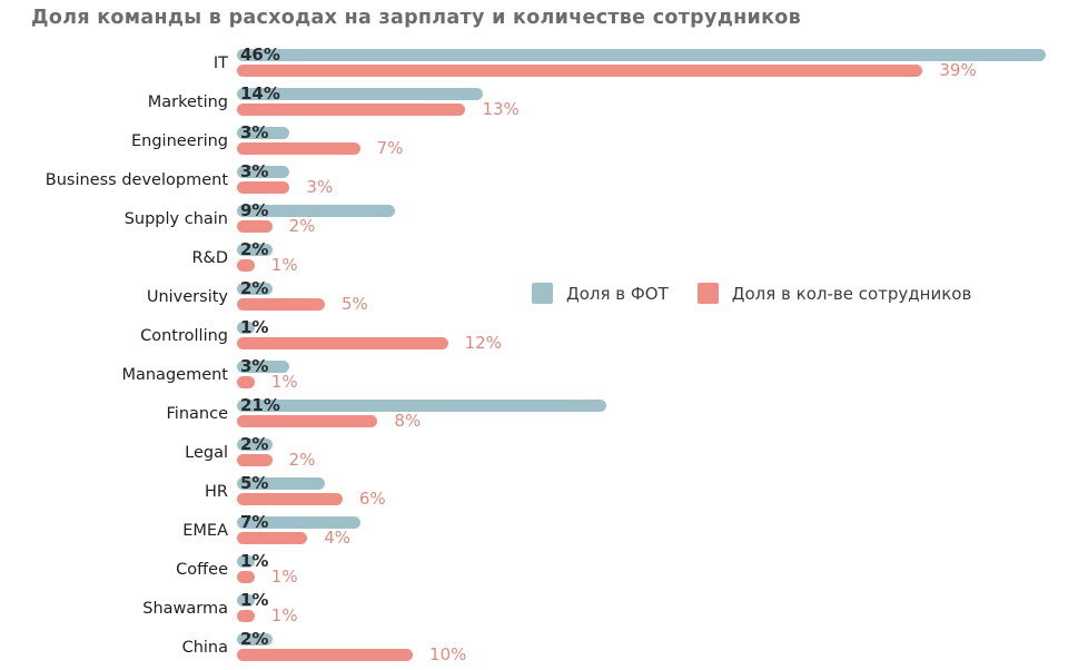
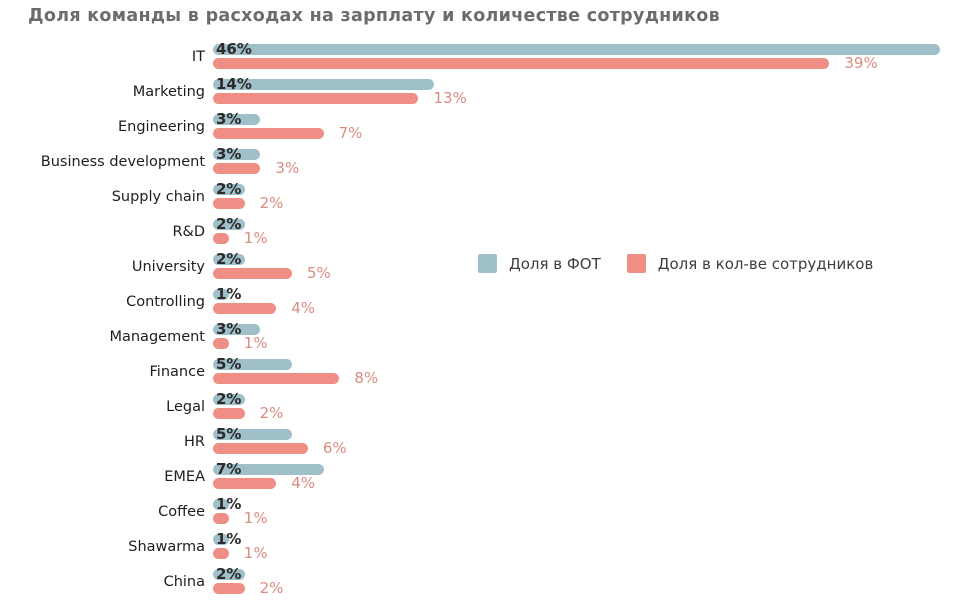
Доля в ФОТ/Supply chain: 9% -> 2%
Доля в кол-ве сотрудников/Controlling: 12% -> 4%
Доля в ФОТ/Finance: 21% -> 5%
Доля в кол-ве сотрудников/China: 10% -> 2%
